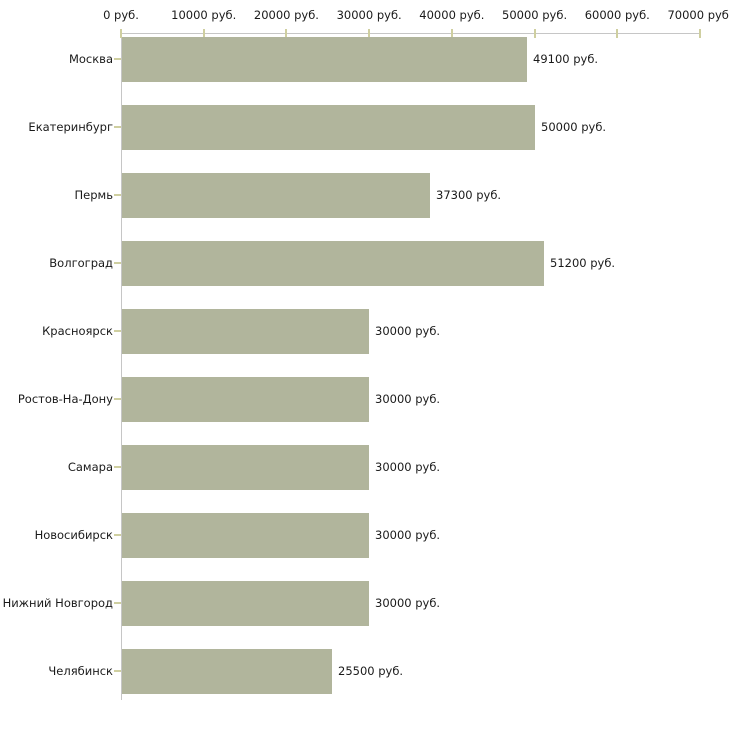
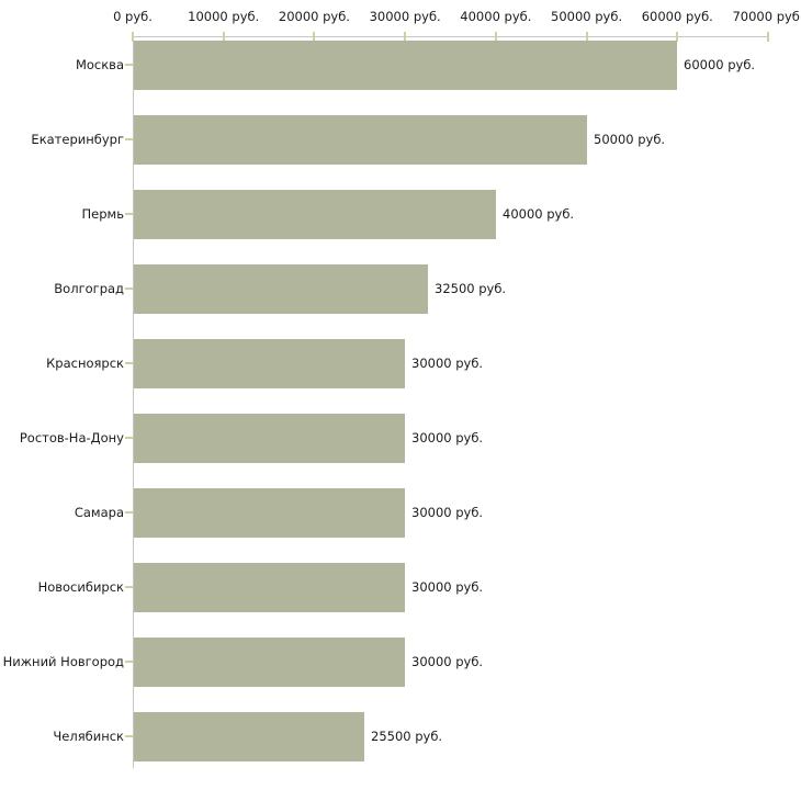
Москва: 49100 -> 60000
Пермь: 37300 -> 40000
Волгоград: 51200 -> 32500
